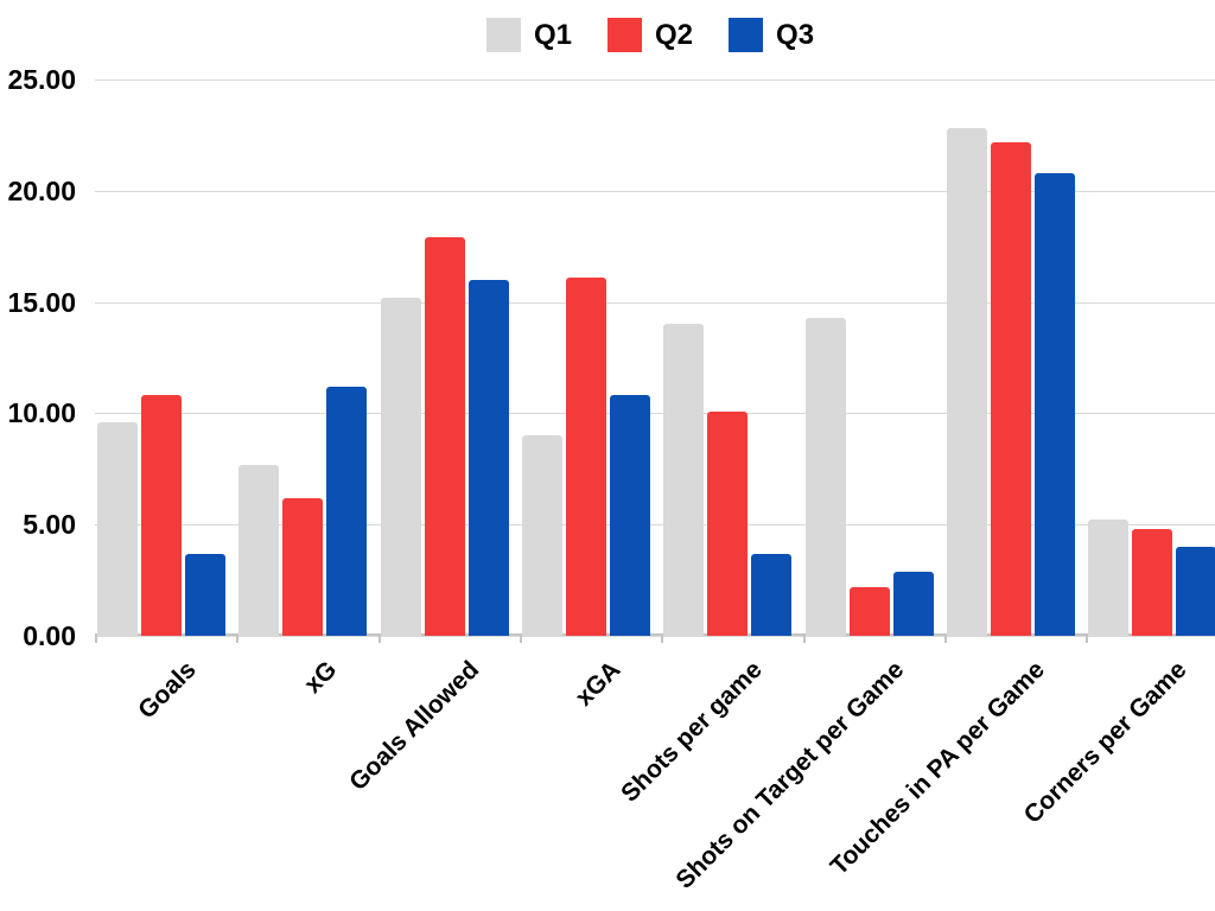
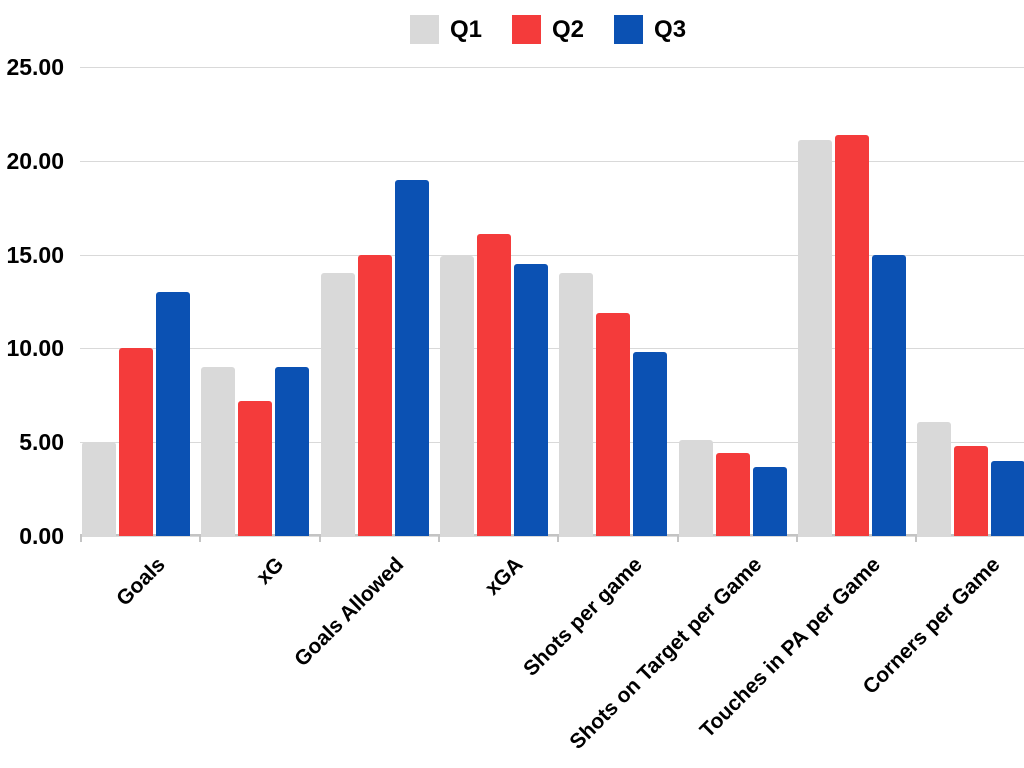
Q1/Goals: 9.6 -> 5.0
Q2/Goals: 10.8 -> 10.0
Q3/Goals: 3.7 -> 13.0
Q1/xG: 7.7 -> 9.0
Q2/xG: 6.2 -> 7.2
Q3/xG: 11.2 -> 9.0
Q1/Goals Allowed: 15.2 -> 14.0
Q2/Goals Allowed: 17.9 -> 15.0
Q3/Goals Allowed: 16.0 -> 19.0
Q1/xGA: 9.0 -> 14.9
Q3/xGA: 10.8 -> 14.5
Q2/Shots per game: 10.1 -> 11.9
Q3/Shots per game: 3.7 -> 9.8
Q1/Shots on Target per Game: 14.3 -> 5.1
Q2/Shots on Target per Game: 2.2 -> 4.4
Q3/Shots on Target per Game: 2.9 -> 3.7
Q1/Touches in PA per Game: 22.8 -> 21.1
Q2/Touches in PA per Game: 22.2 -> 21.4
Q3/Touches in PA per Game: 20.8 -> 15.0
Q1/Corners per Game: 5.2 -> 6.1
